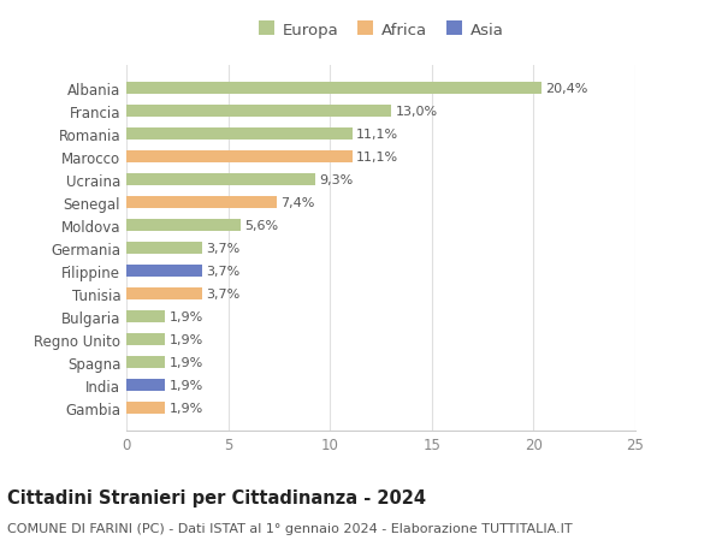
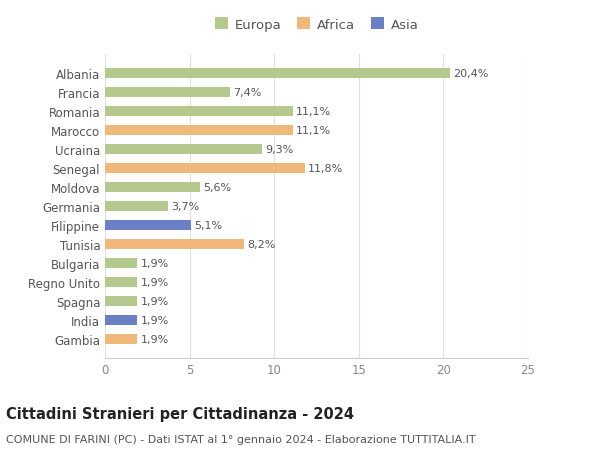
Francia: 13,0% -> 7,4%
Senegal: 7,4% -> 11,8%
Filippine: 3,7% -> 5,1%
Tunisia: 3,7% -> 8,2%
